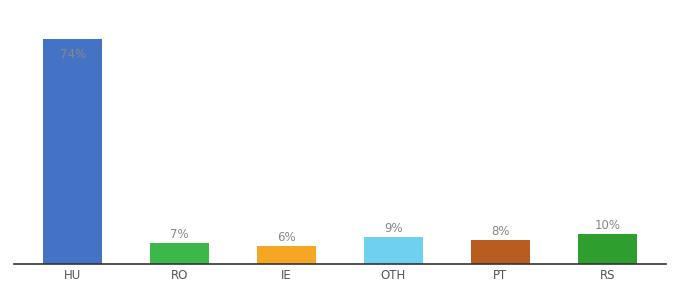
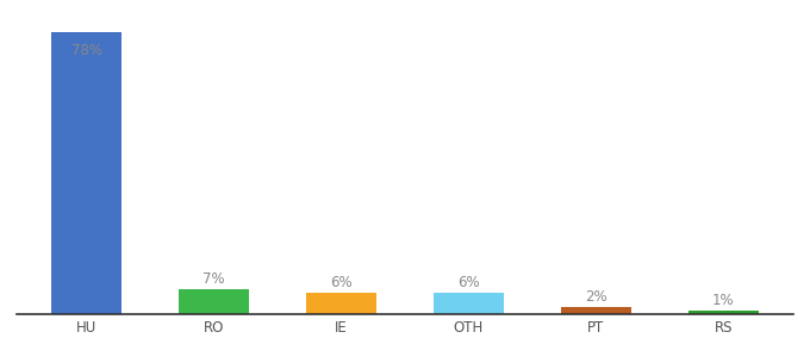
HU: 74% -> 78%
OTH: 9% -> 6%
PT: 8% -> 2%
RS: 10% -> 1%
